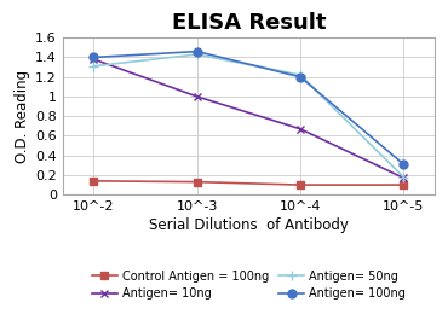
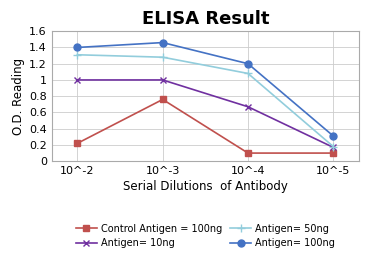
Control Antigen = 100ng/10^-2: 0.14 -> 0.22
Antigen= 10ng/10^-2: 1.38 -> 1.00
Control Antigen = 100ng/10^-3: 0.13 -> 0.76
Antigen= 50ng/10^-3: 1.43 -> 1.28
Antigen= 50ng/10^-4: 1.22 -> 1.08
